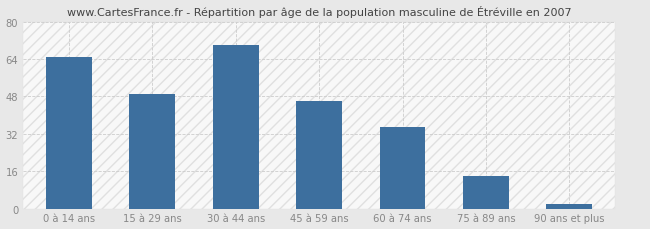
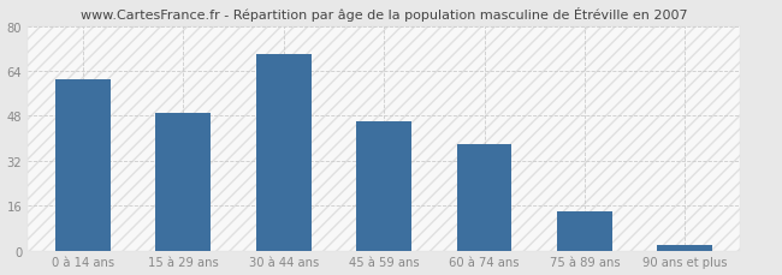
0 à 14 ans: 65 -> 61
60 à 74 ans: 35 -> 38
